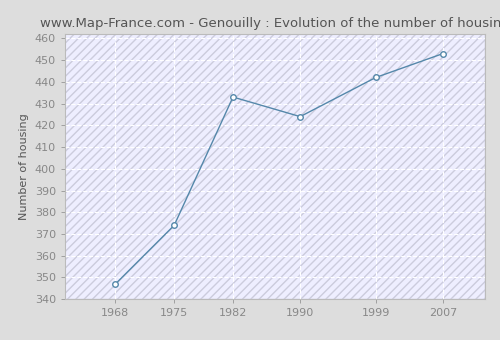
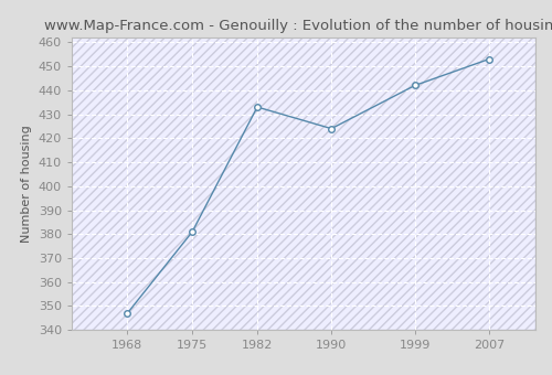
1975: 374 -> 381
